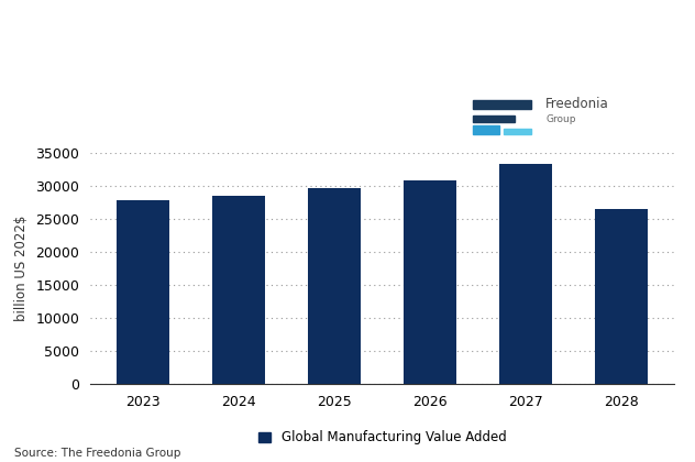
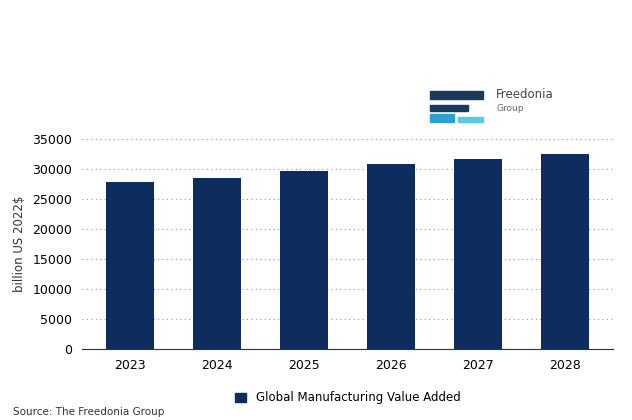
2027: 33200 -> 31600
2028: 26400 -> 32400
